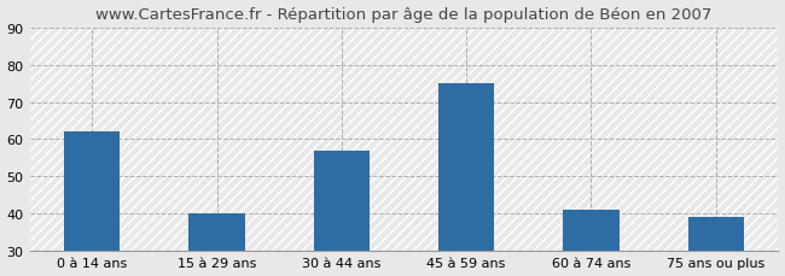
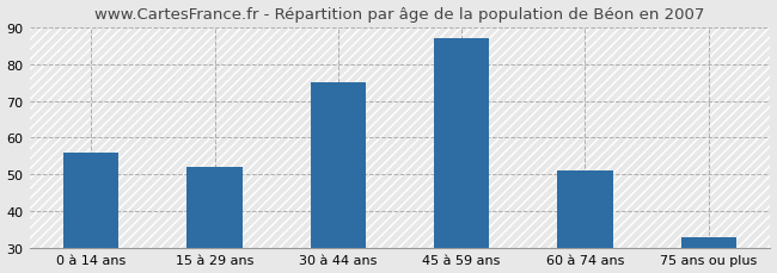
0 à 14 ans: 62 -> 56
15 à 29 ans: 40 -> 52
30 à 44 ans: 57 -> 75
45 à 59 ans: 75 -> 87
60 à 74 ans: 41 -> 51
75 ans ou plus: 39 -> 33
